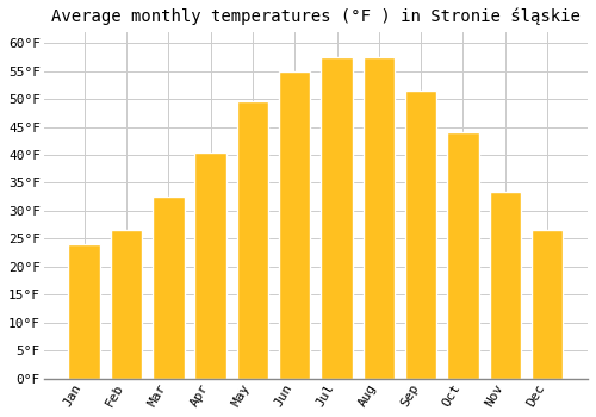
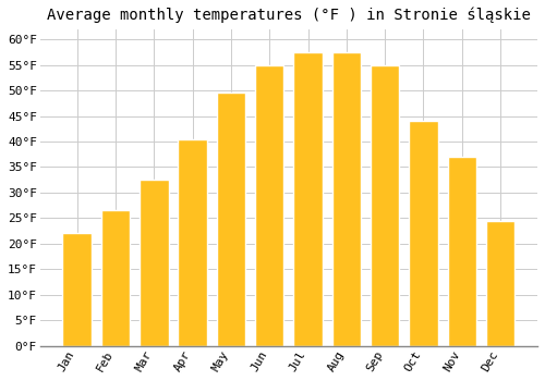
Jan: 24.0°F -> 22.0°F
Sep: 51.5°F -> 55.0°F
Nov: 33.5°F -> 37.0°F
Dec: 26.5°F -> 24.5°F
